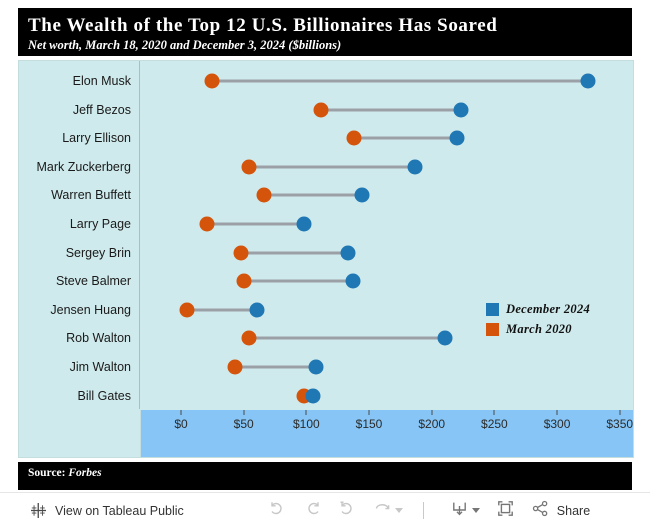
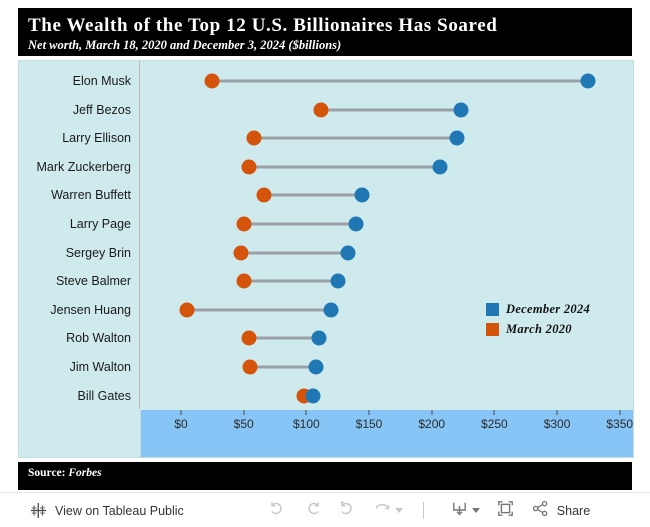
March 2020/Larry Ellison: $138 -> $58
December 2024/Mark Zuckerberg: $187 -> $207
March 2020/Larry Page: $21 -> $50
December 2024/Larry Page: $98 -> $140
December 2024/Steve Balmer: $137 -> $125
December 2024/Jensen Huang: $61 -> $120
December 2024/Rob Walton: $211 -> $110
March 2020/Jim Walton: $43 -> $55
